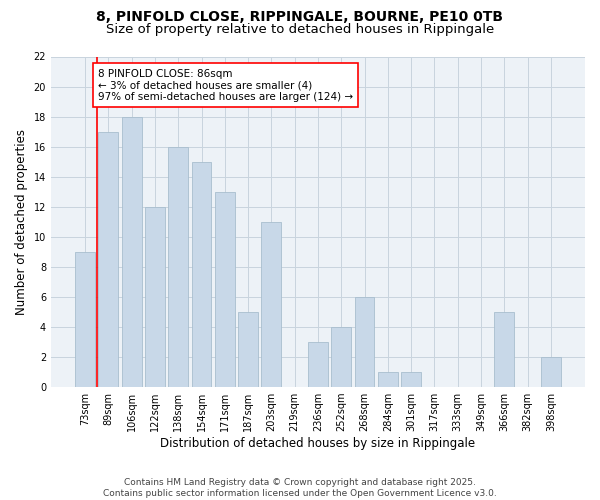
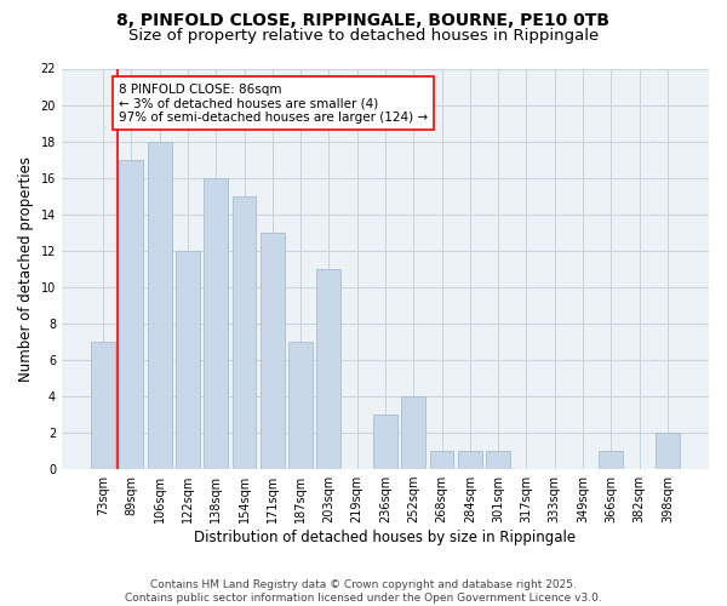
73sqm: 9 -> 7
187sqm: 5 -> 7
268sqm: 6 -> 1
366sqm: 5 -> 1
